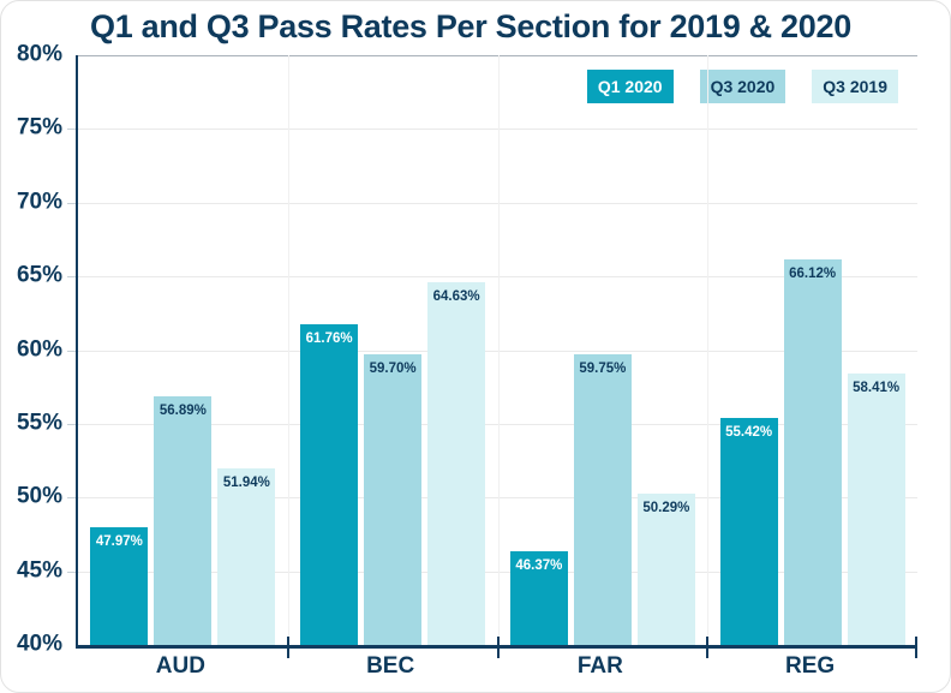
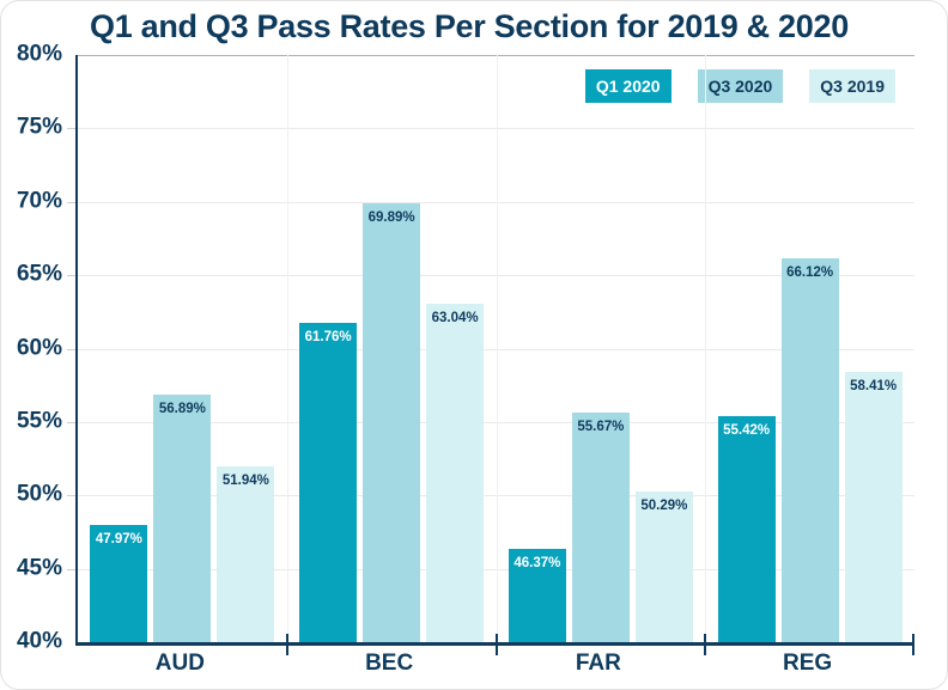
Q3 2020/BEC: 59.70% -> 69.89%
Q3 2019/BEC: 64.63% -> 63.04%
Q3 2020/FAR: 59.75% -> 55.67%
